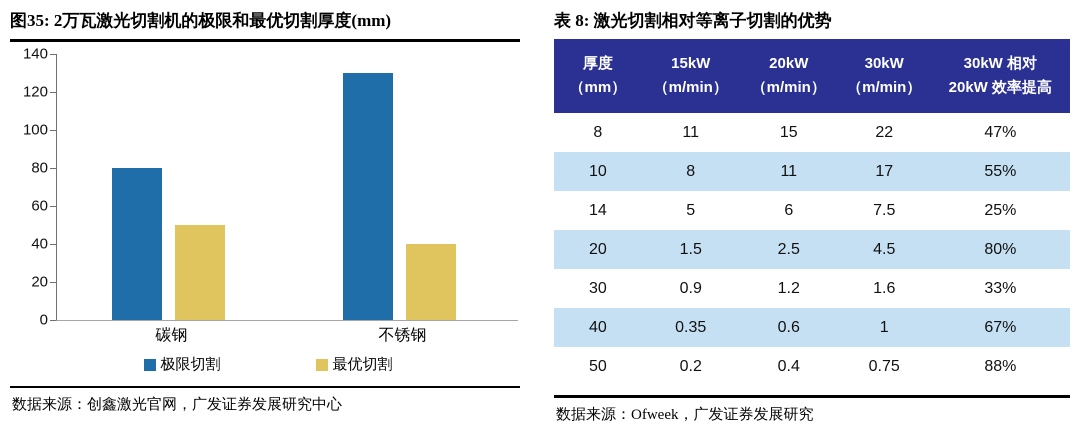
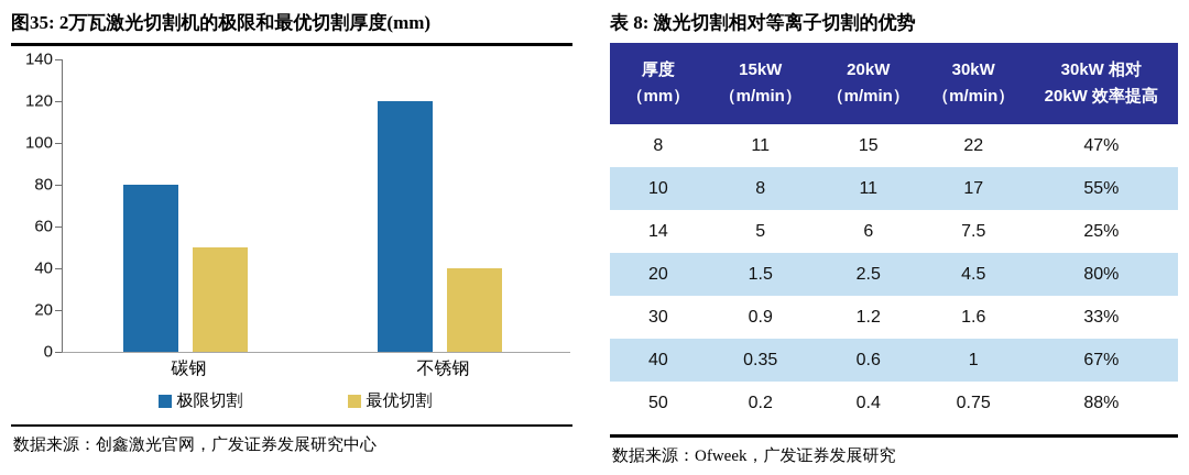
极限切割/不锈钢: 130 -> 120
